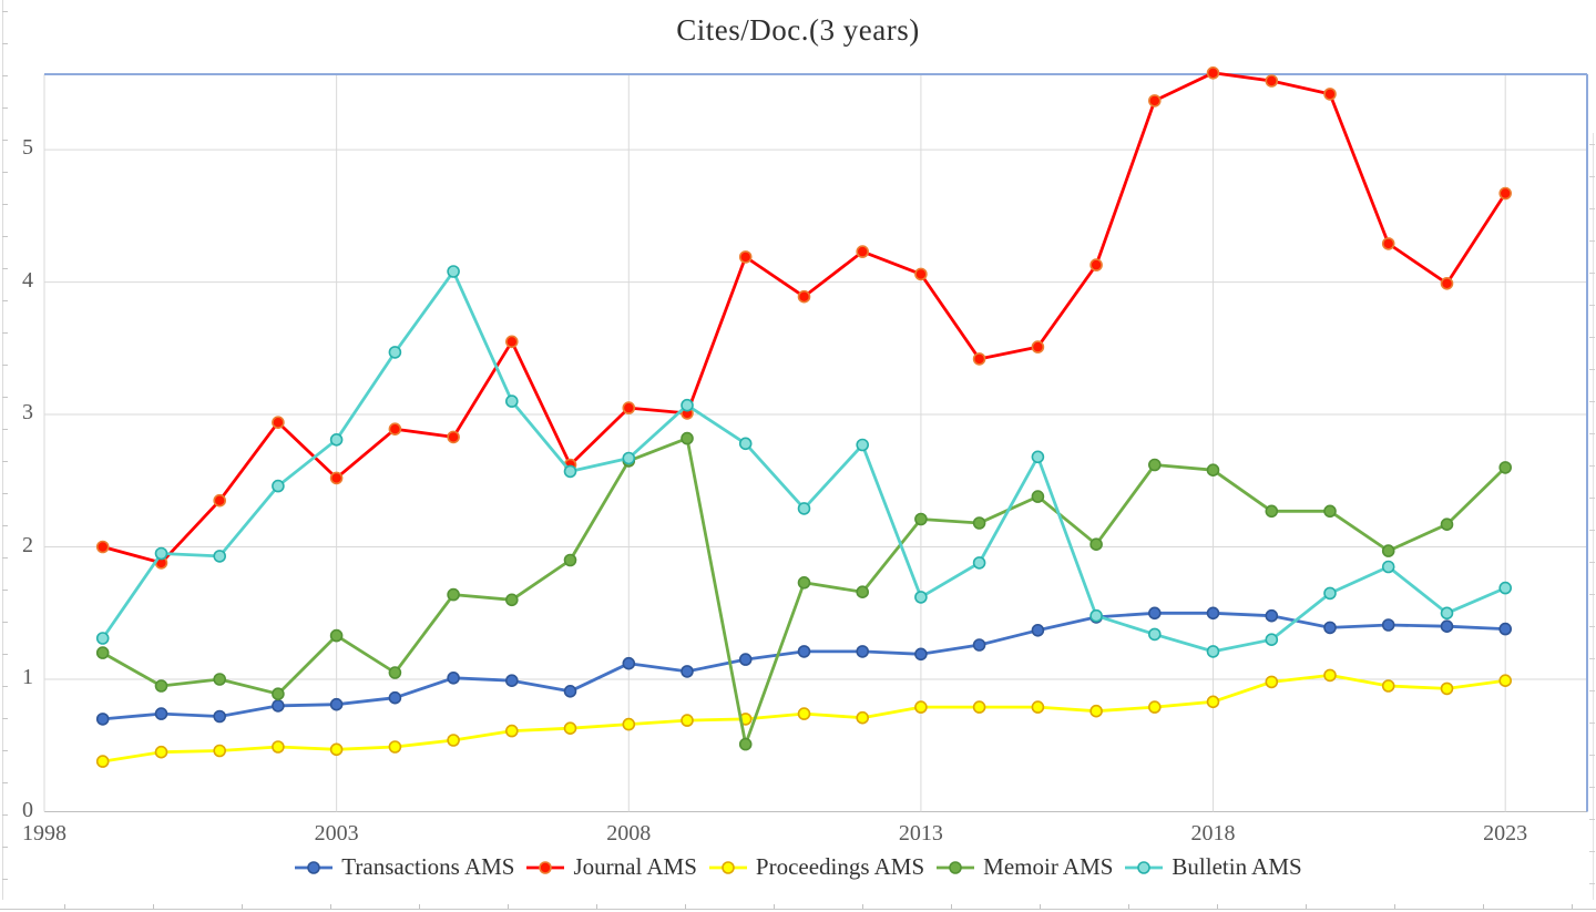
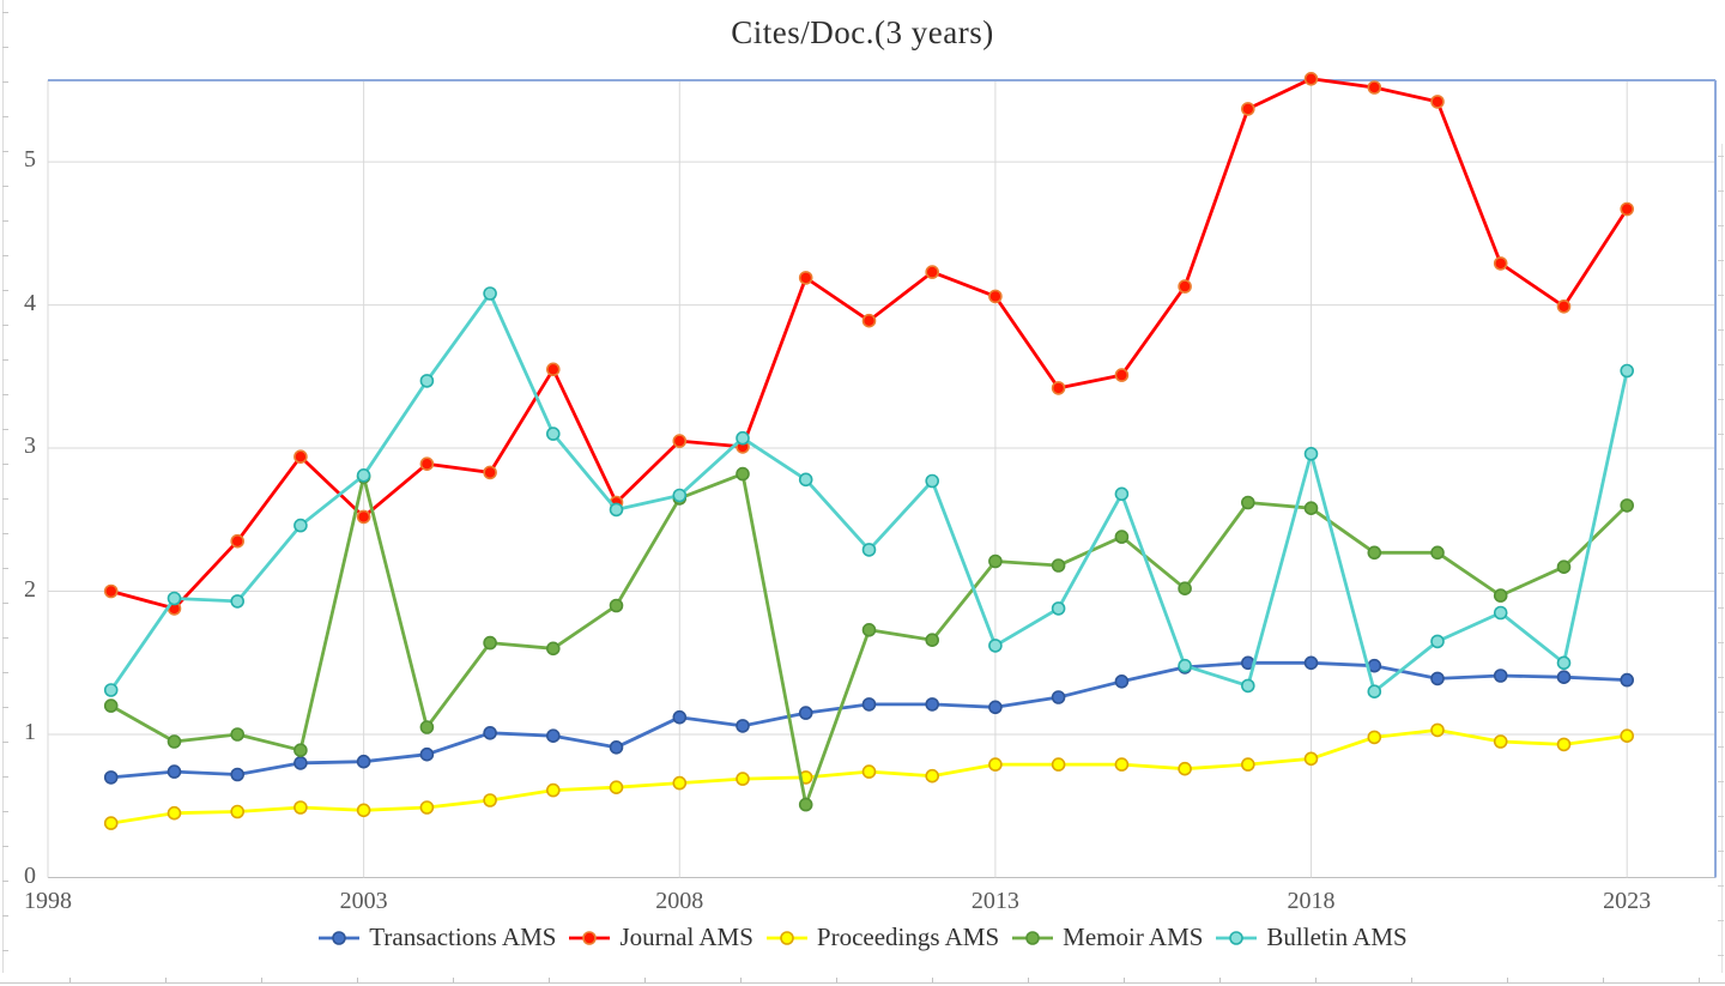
Memoir AMS/2003: 1.33 -> 2.80
Bulletin AMS/2018: 1.21 -> 2.96
Bulletin AMS/2023: 1.69 -> 3.54
